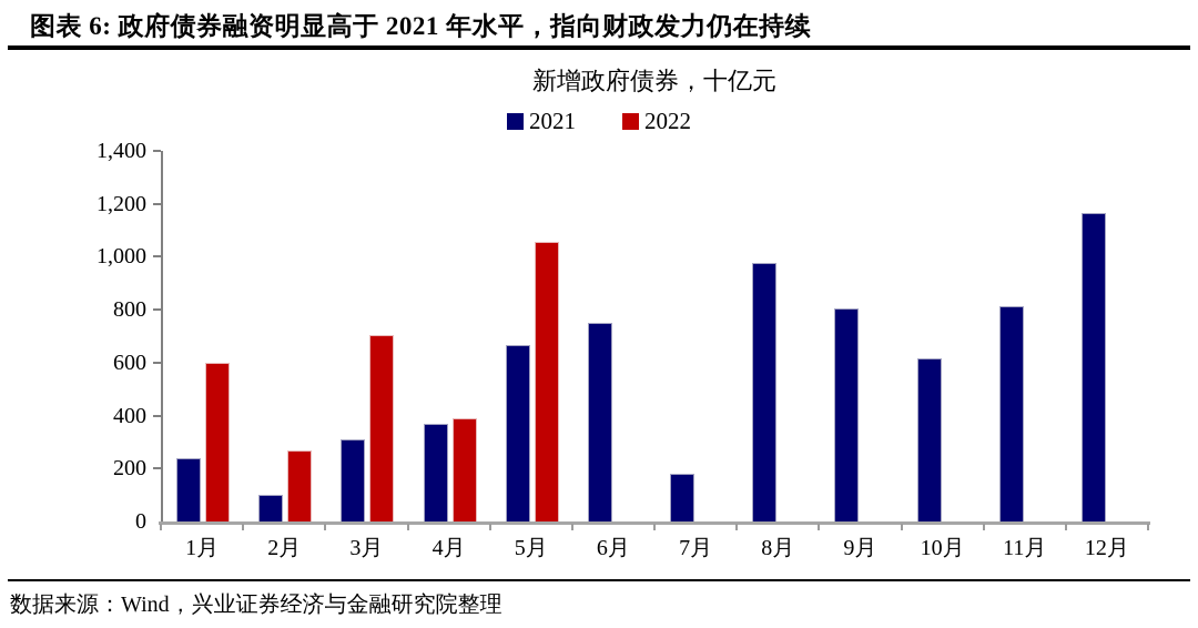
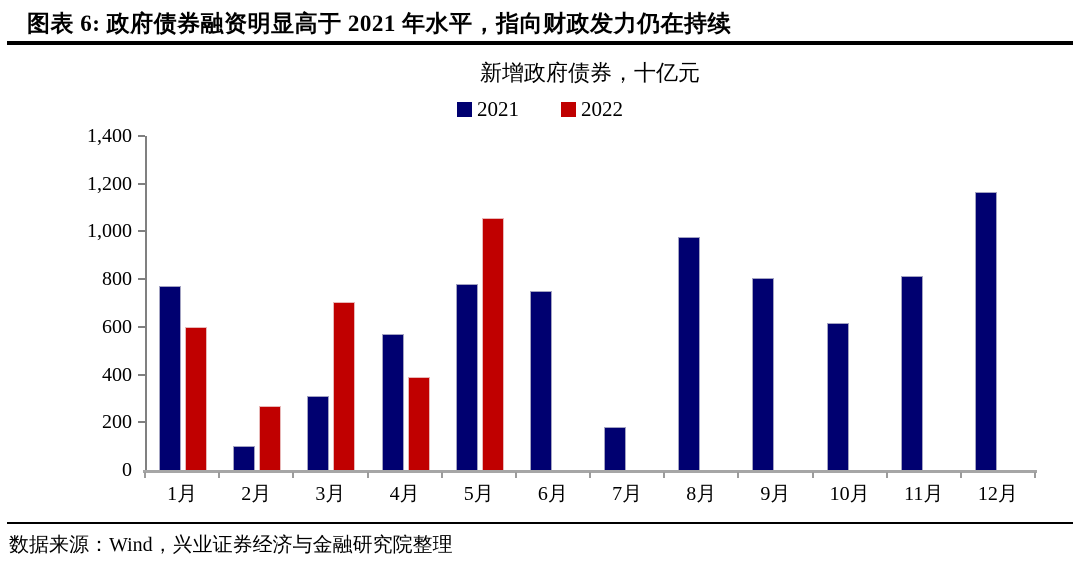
2021/1月: 240 -> 770
2021/4月: 370 -> 570
2021/5月: 660 -> 780
